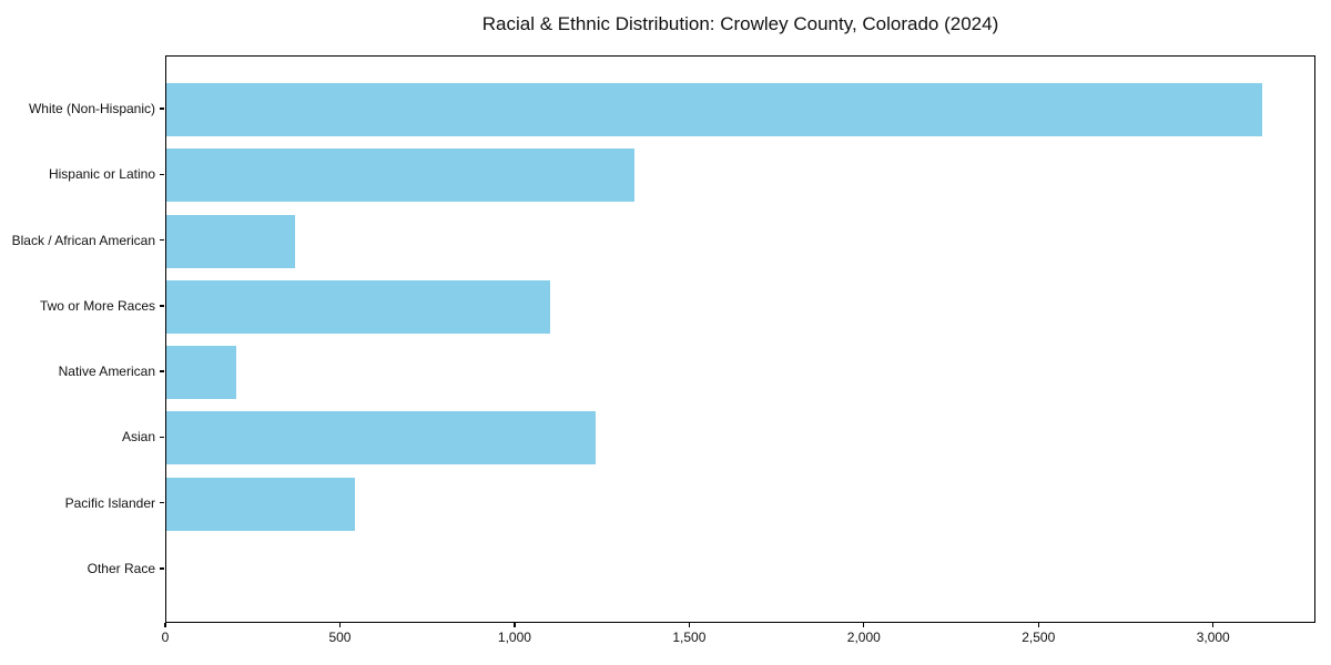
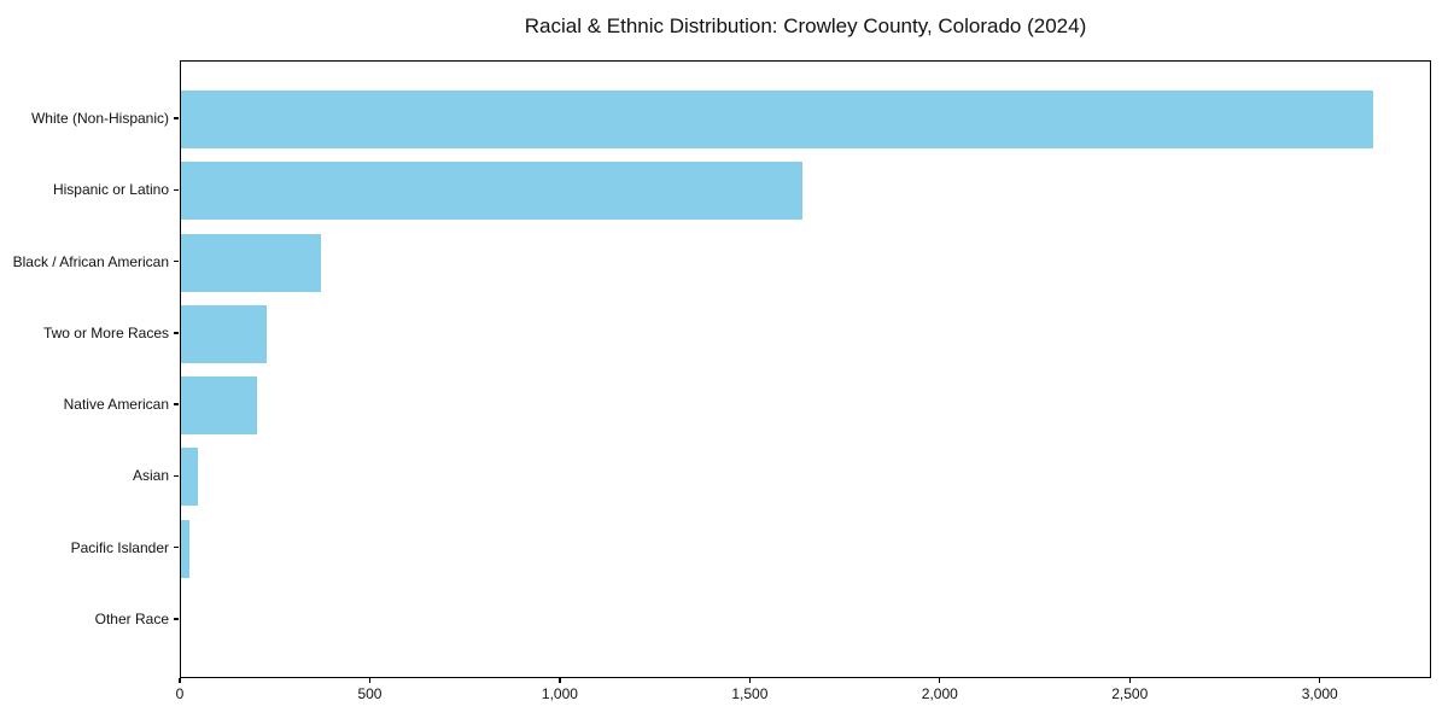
Hispanic or Latino: 1340 -> 1640
Two or More Races: 1100 -> 230
Asian: 1230 -> 40
Pacific Islander: 540 -> 20
